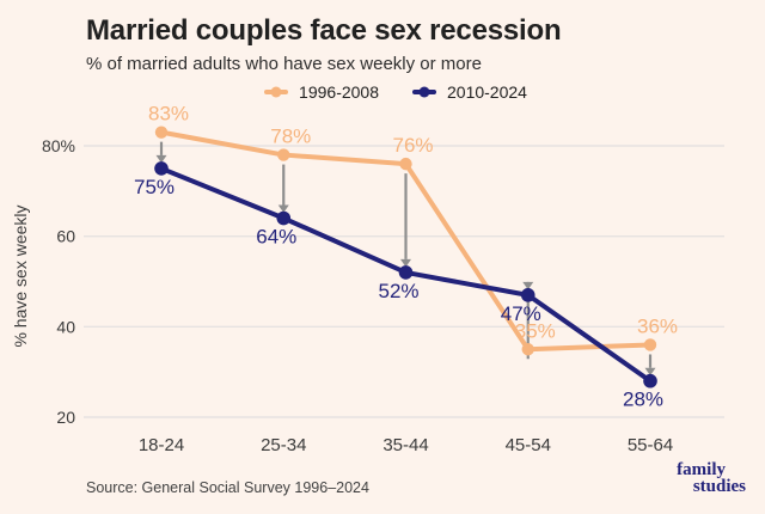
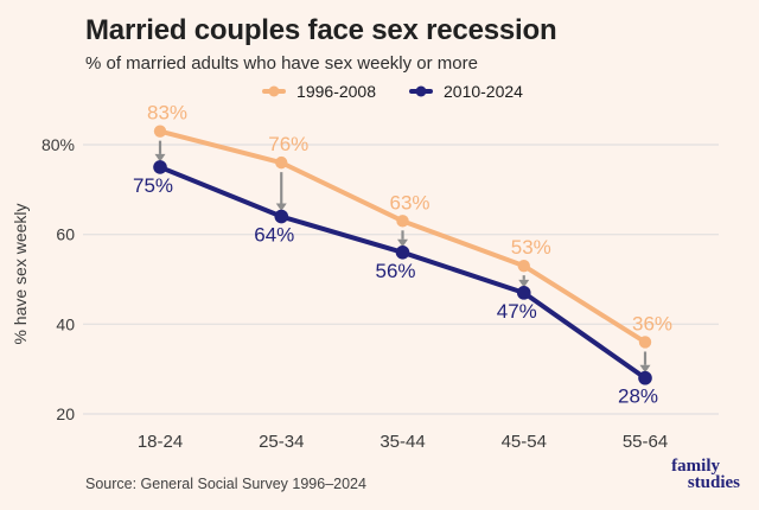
1996-2008/25-34: 78% -> 76%
1996-2008/35-44: 76% -> 63%
2010-2024/35-44: 52% -> 56%
1996-2008/45-54: 35% -> 53%
